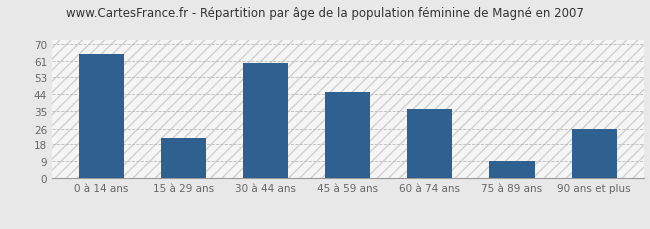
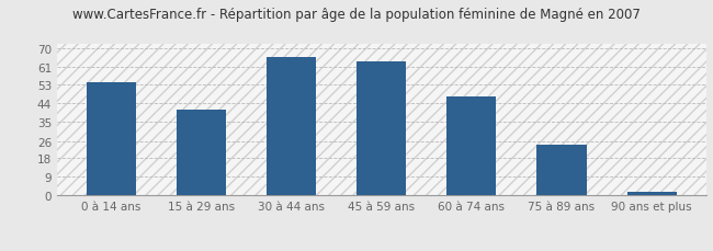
0 à 14 ans: 65 -> 54
15 à 29 ans: 21 -> 41
30 à 44 ans: 60 -> 66
45 à 59 ans: 45 -> 64
60 à 74 ans: 36 -> 47
75 à 89 ans: 9 -> 24
90 ans et plus: 26 -> 2
